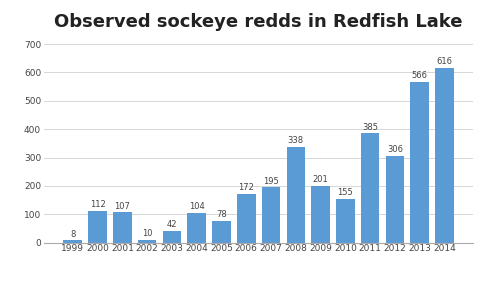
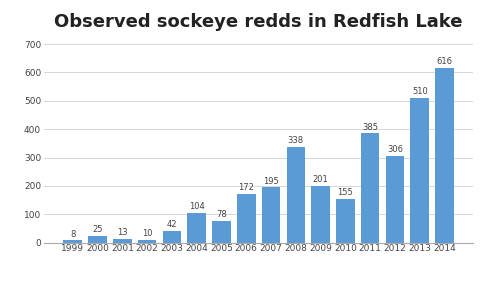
2000: 112 -> 25
2001: 107 -> 13
2013: 566 -> 510
